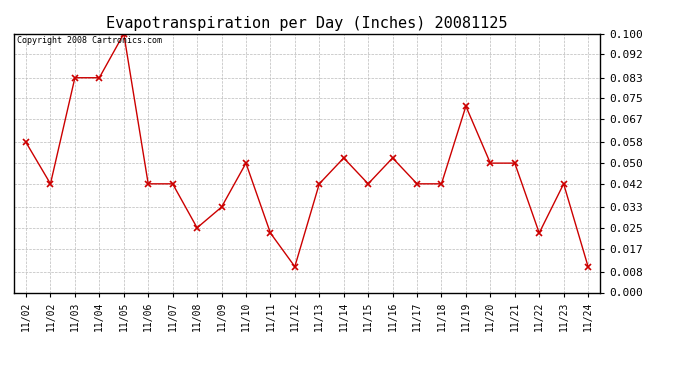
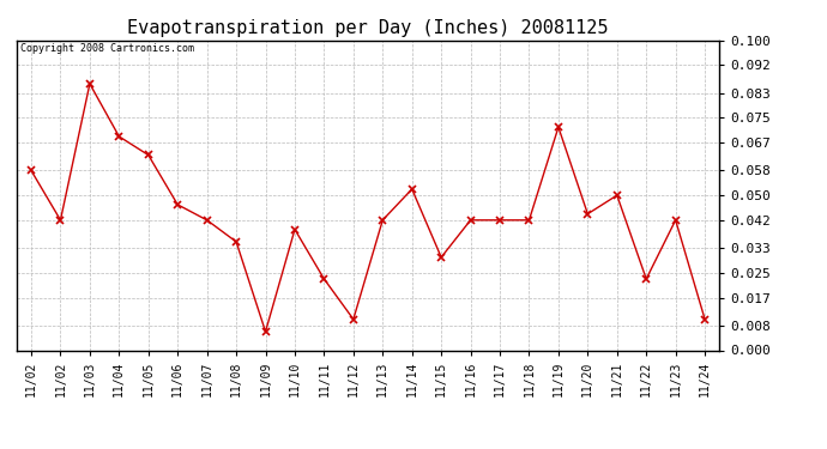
11/03: 0.083 -> 0.086
11/04: 0.083 -> 0.069
11/05: 0.100 -> 0.063
11/06: 0.042 -> 0.047
11/08: 0.025 -> 0.035
11/09: 0.033 -> 0.006
11/10: 0.050 -> 0.039
11/15: 0.042 -> 0.030
11/16: 0.052 -> 0.042
11/20: 0.050 -> 0.044
